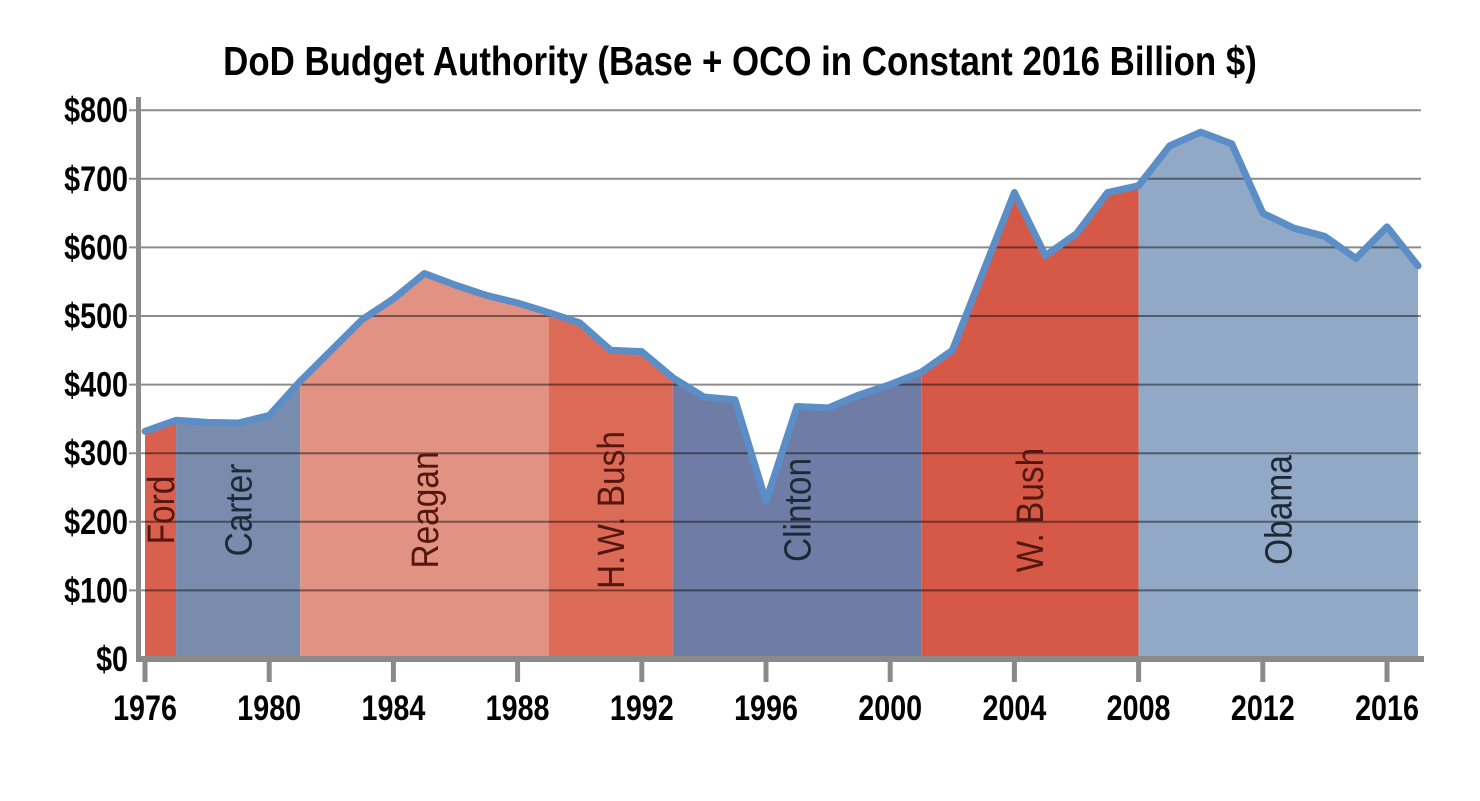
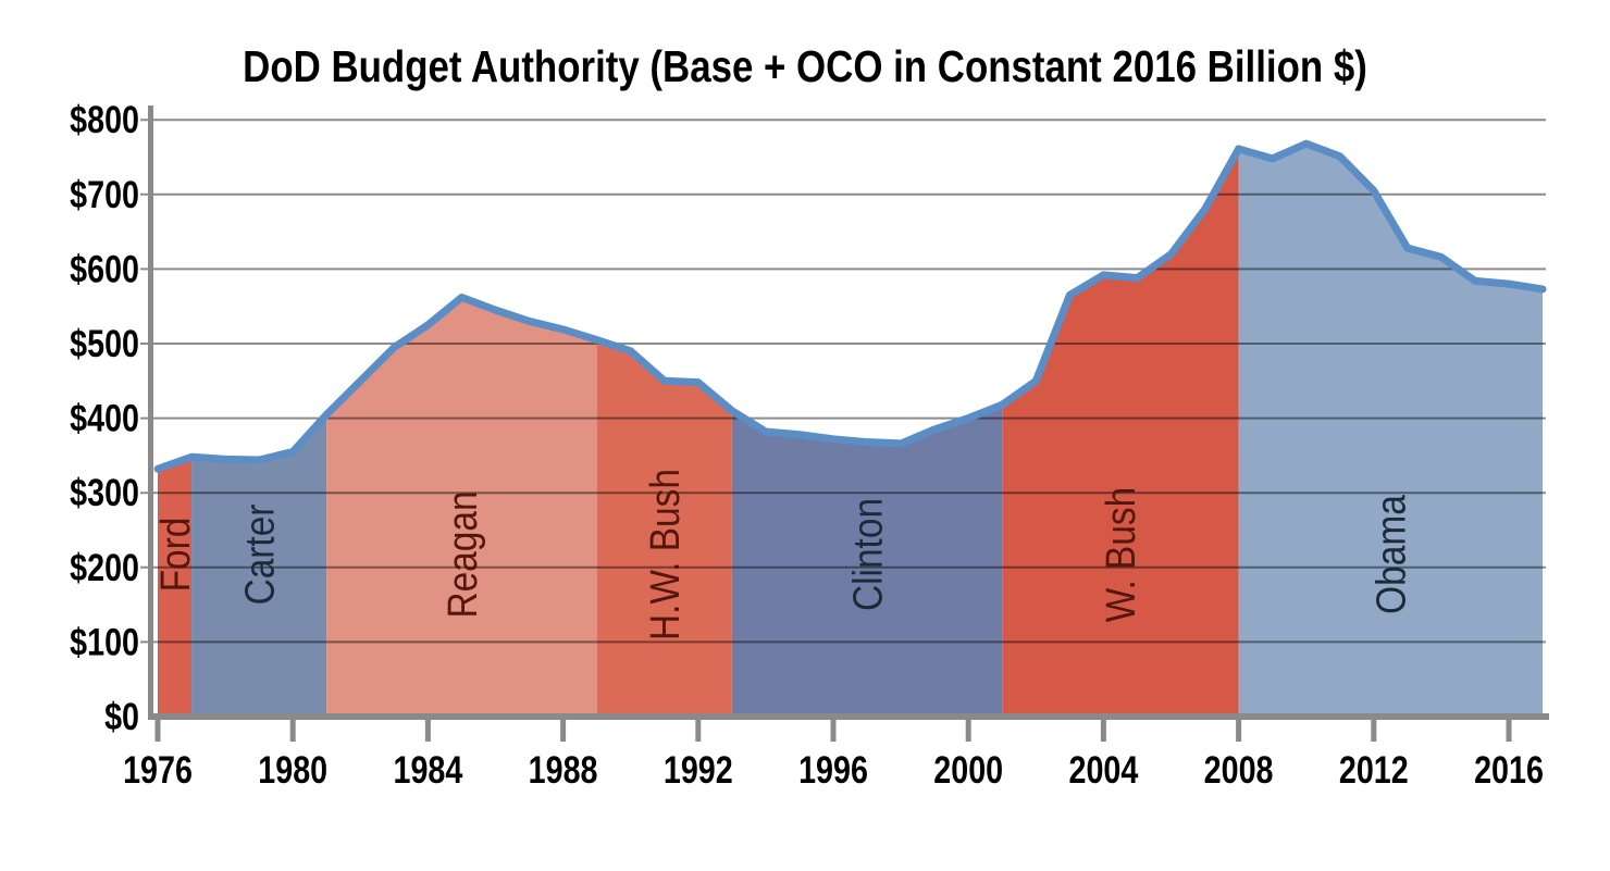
1996: $230 -> $370
2004: $680 -> $590
2008: $690 -> $760
2012: $650 -> $700
2016: $630 -> $580
